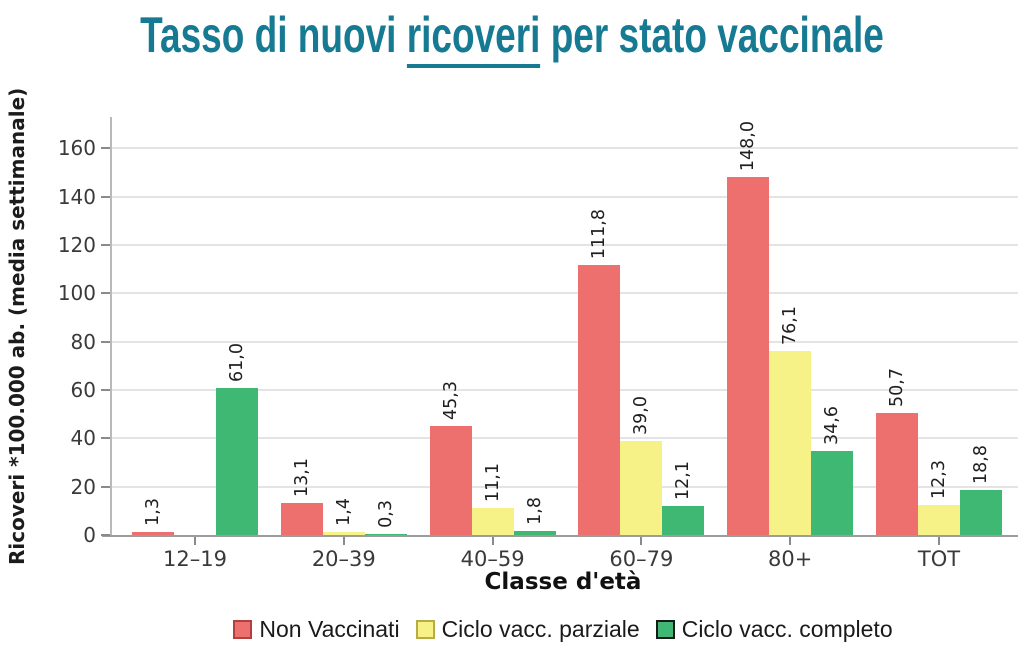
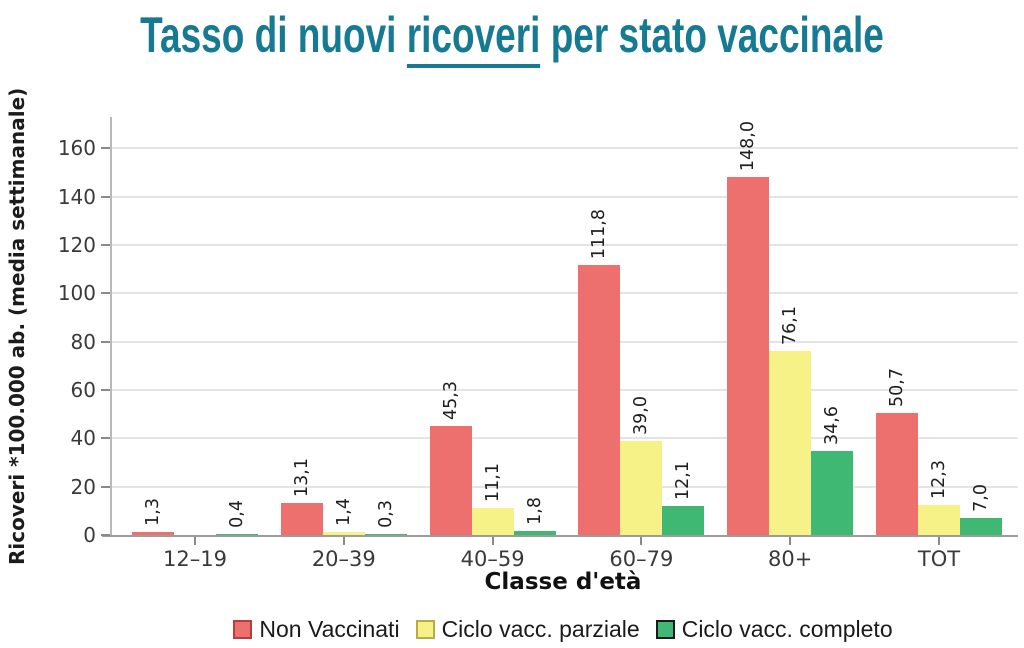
Ciclo vacc. completo/12–19: 61,0 -> 0,4
Ciclo vacc. completo/TOT: 18,8 -> 7,0
